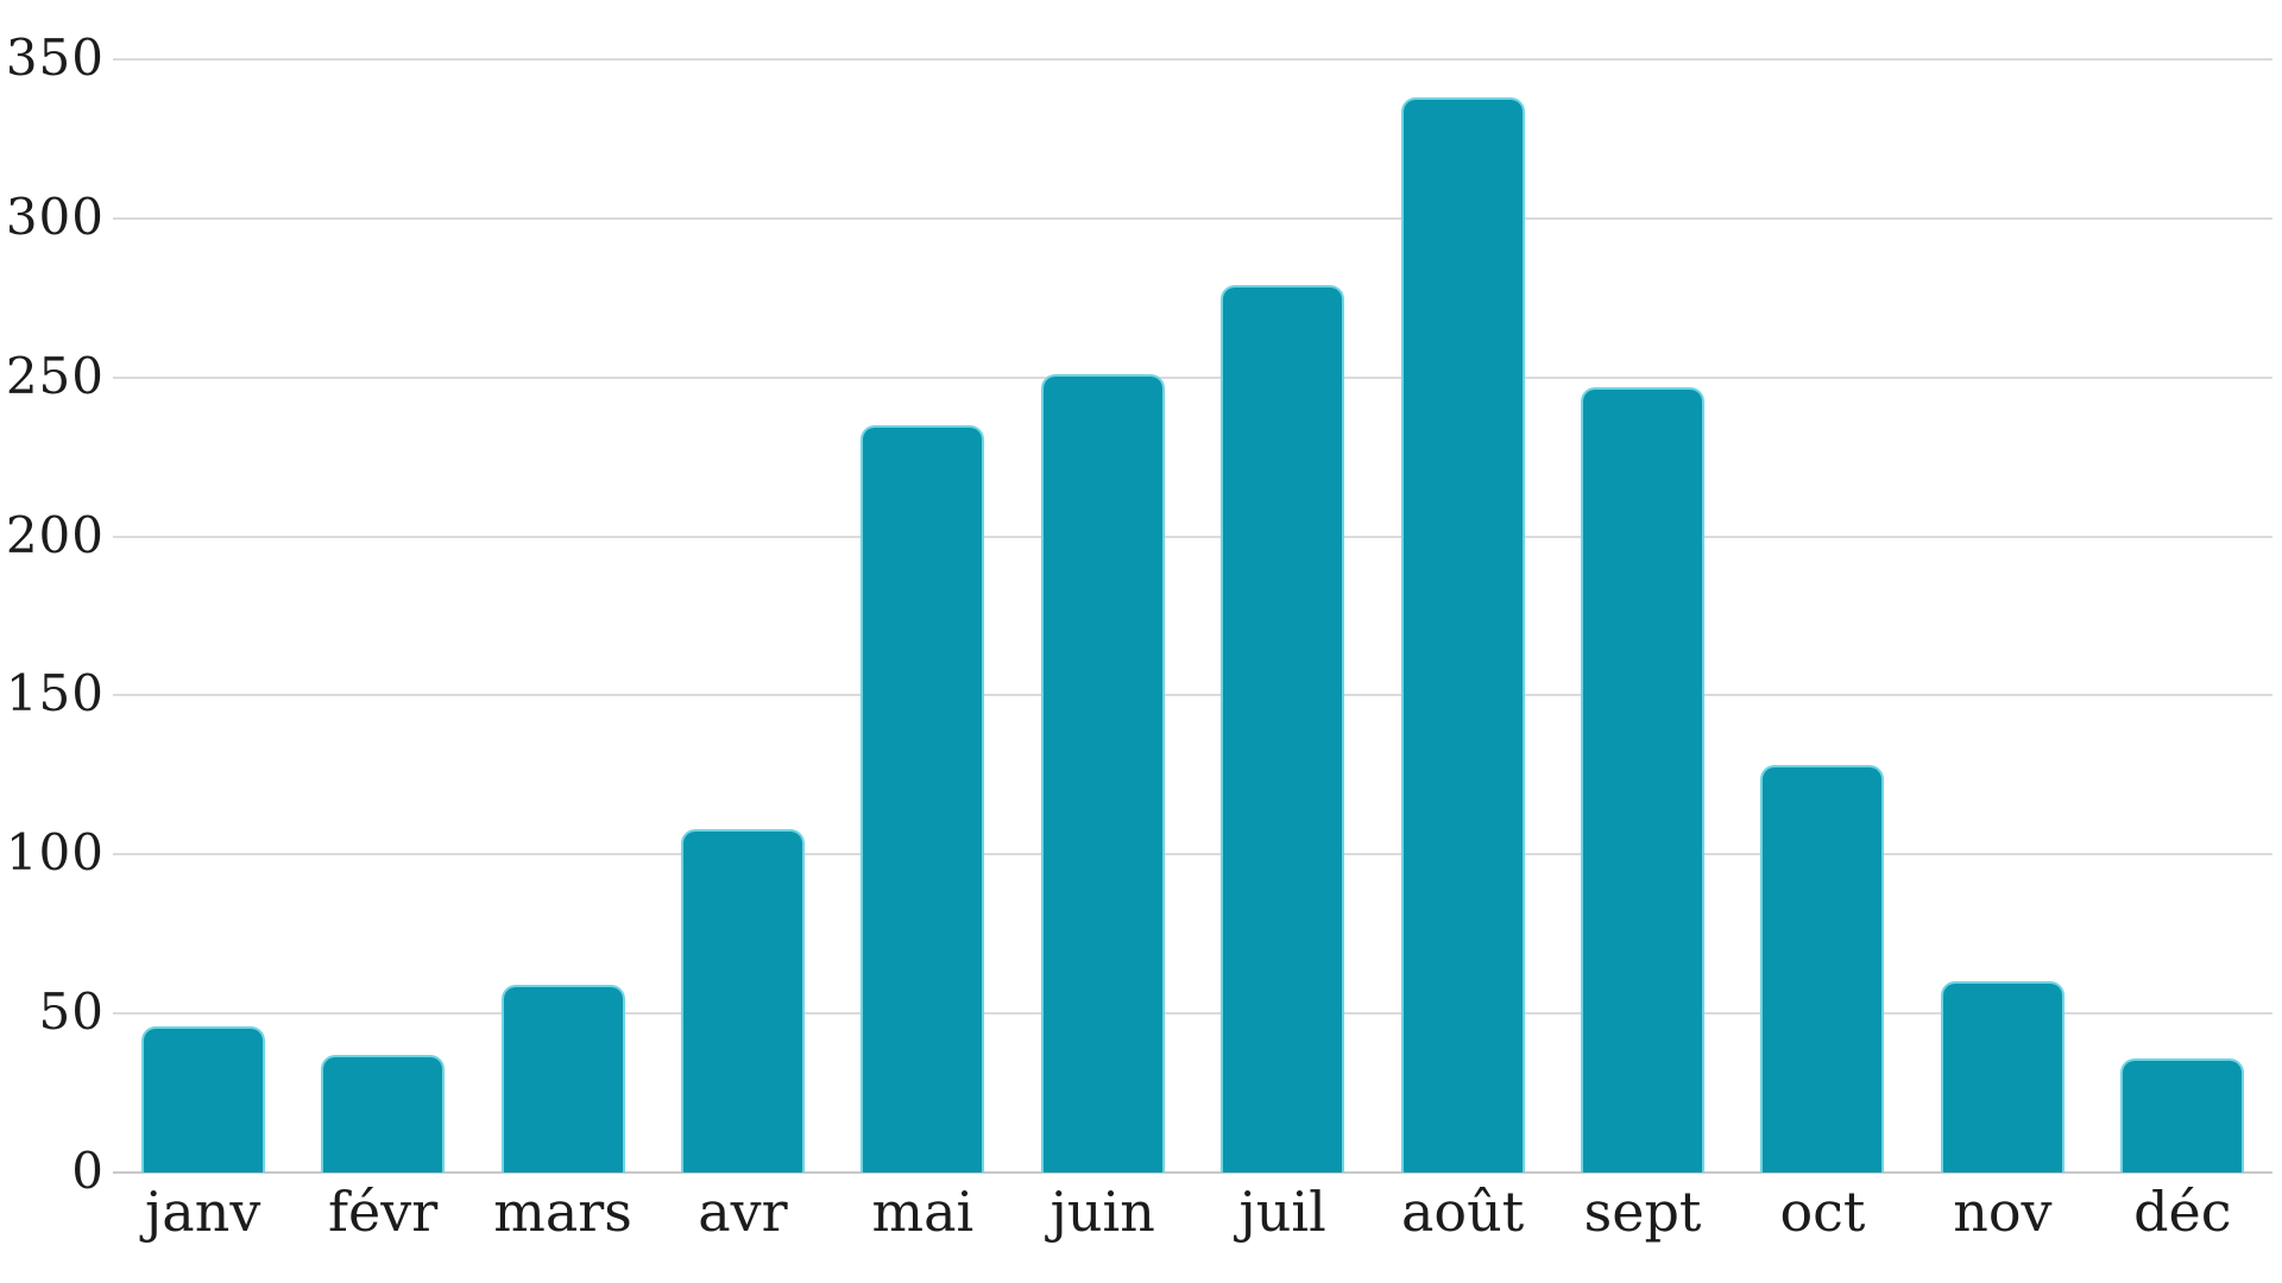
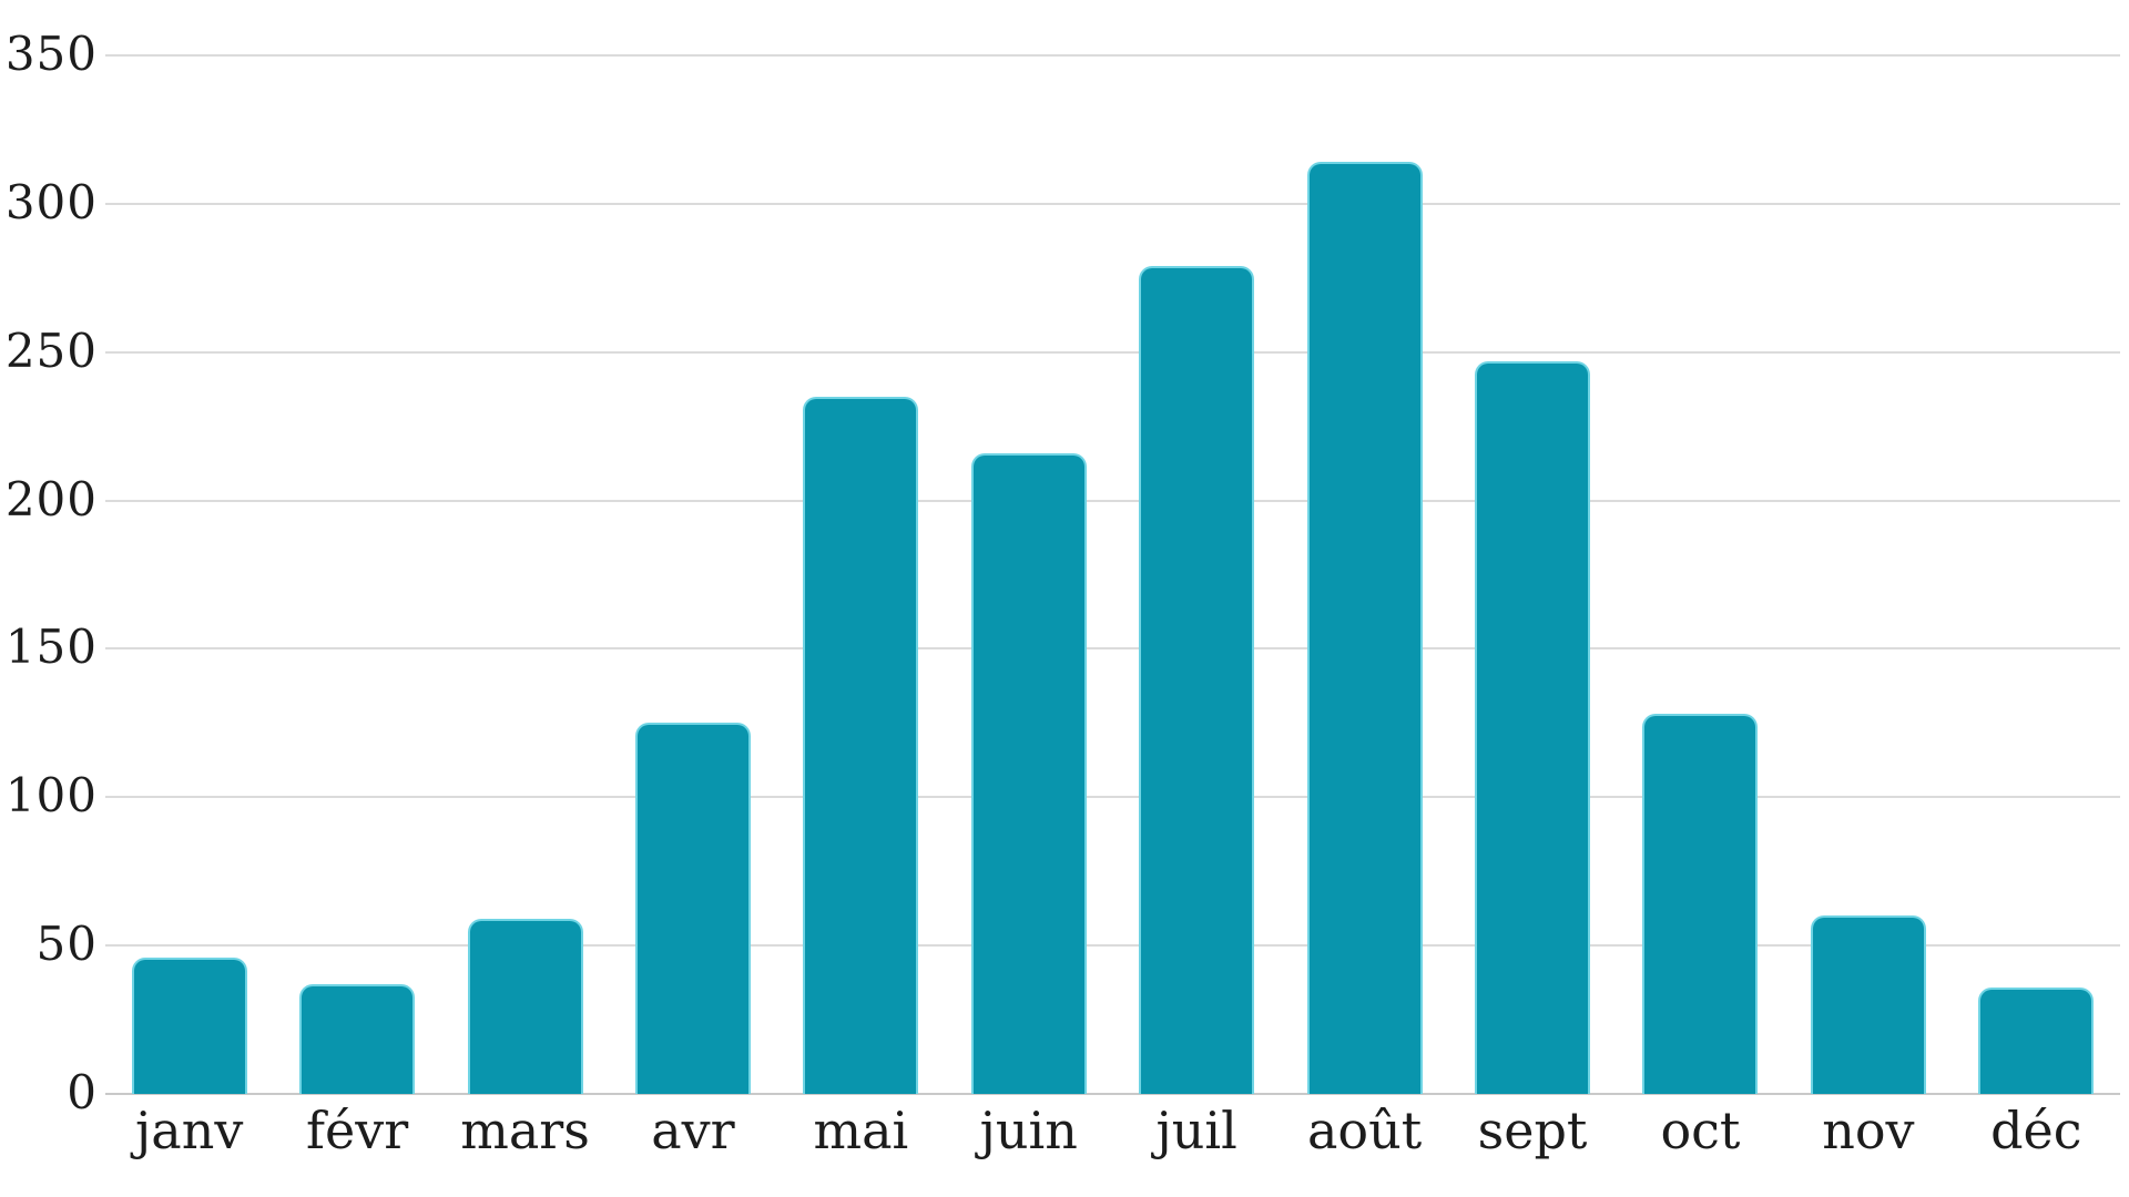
avr: 108 -> 125
juin: 251 -> 216
août: 338 -> 314
